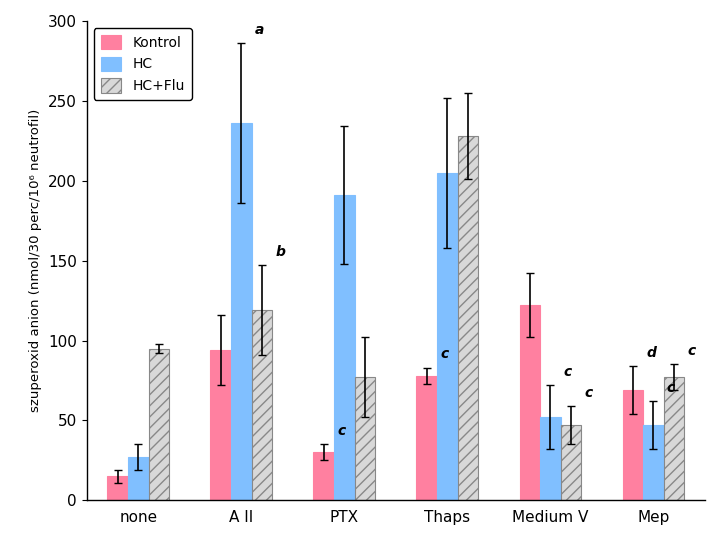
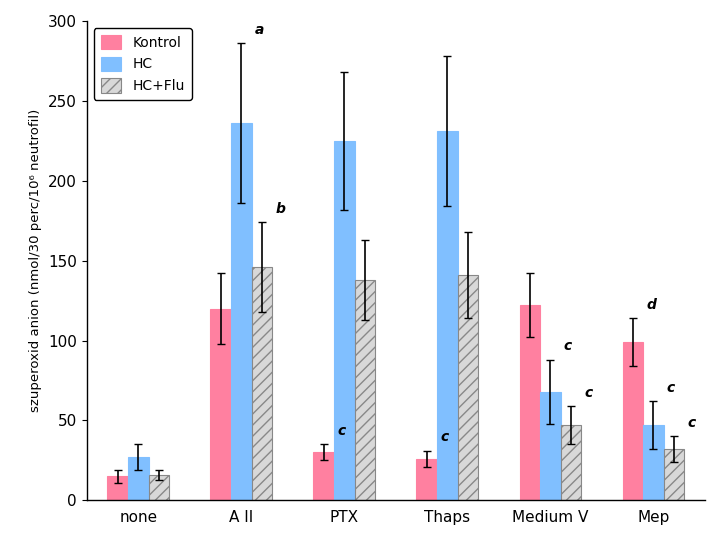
HC+Flu/none: 95 -> 16
Kontrol/A II: 94 -> 120
HC+Flu/A II: 119 -> 146
HC/PTX: 191 -> 225
HC+Flu/PTX: 77 -> 138
Kontrol/Thaps: 78 -> 26
HC/Thaps: 205 -> 231
HC+Flu/Thaps: 228 -> 141
HC/Medium V: 52 -> 68
Kontrol/Mep: 69 -> 99
HC+Flu/Mep: 77 -> 32
